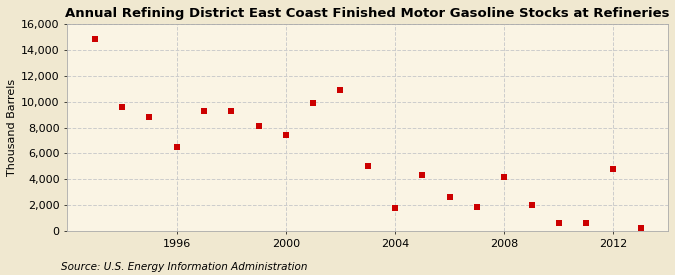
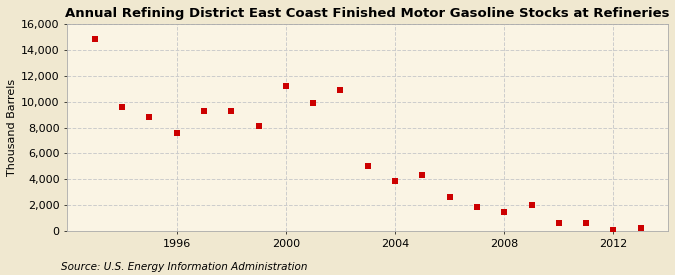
1996: 6,500 -> 7,600
2000: 7,400 -> 11,200
2004: 1,800 -> 3,900
2008: 4,200 -> 1,500
2012: 4,800 -> 100
